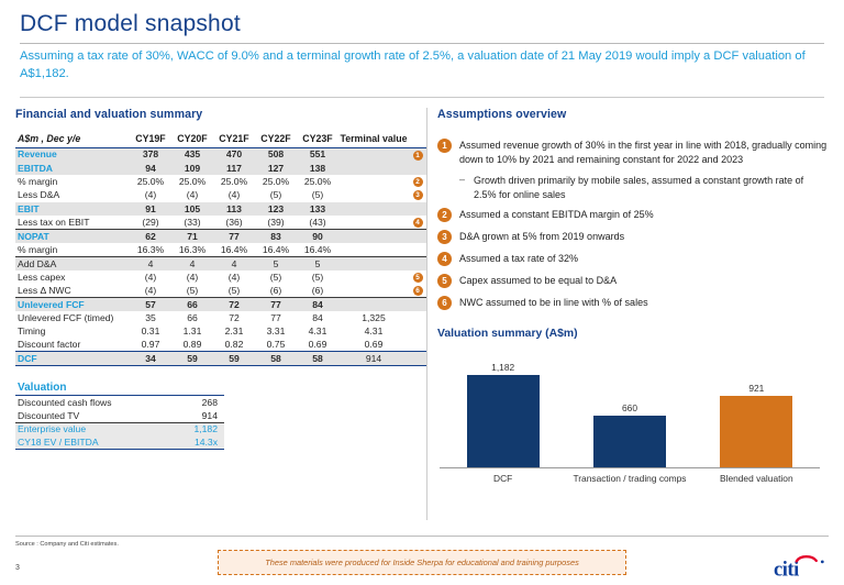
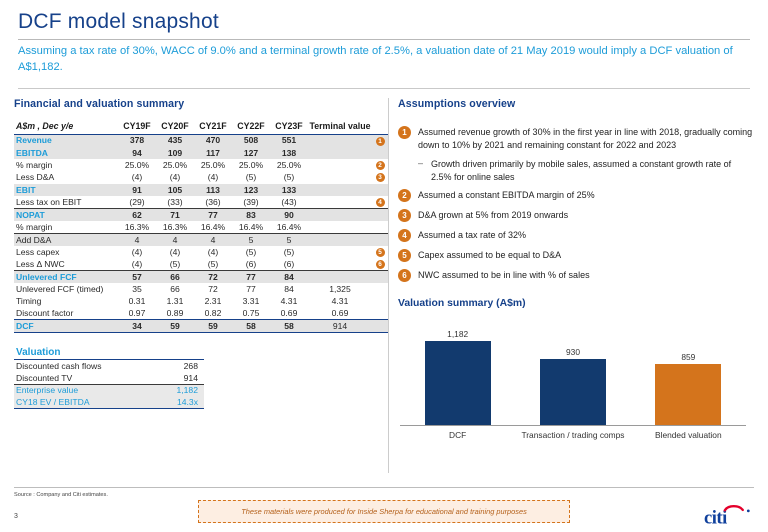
Transaction / trading comps: 660 -> 930
Blended valuation: 921 -> 859
